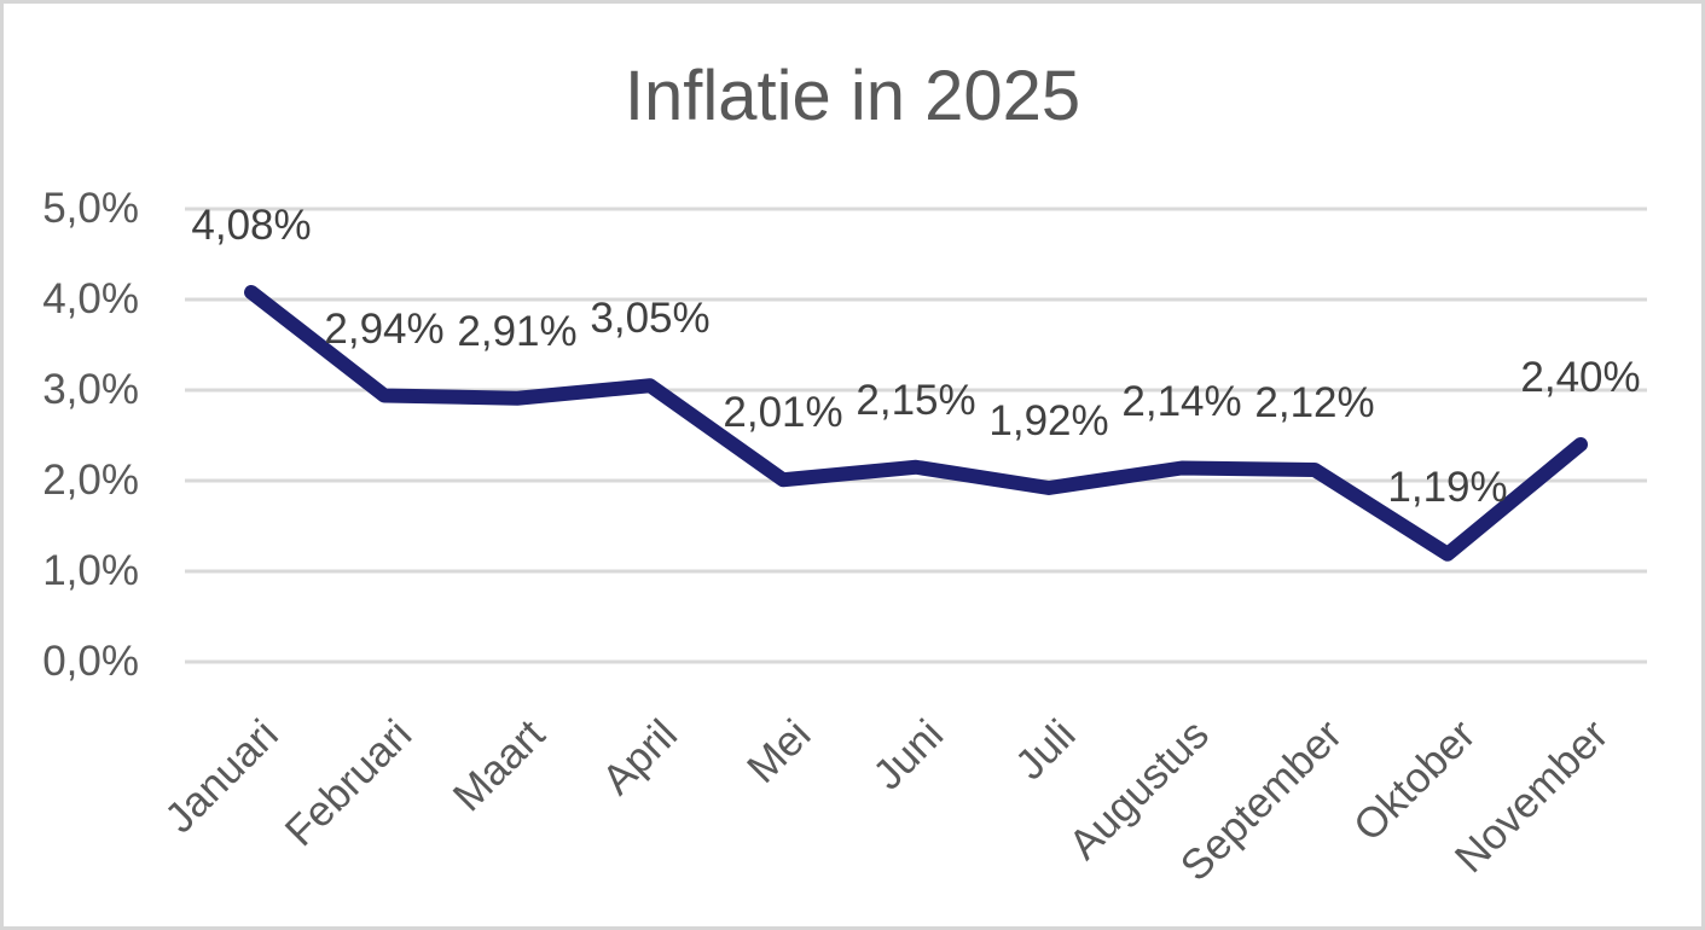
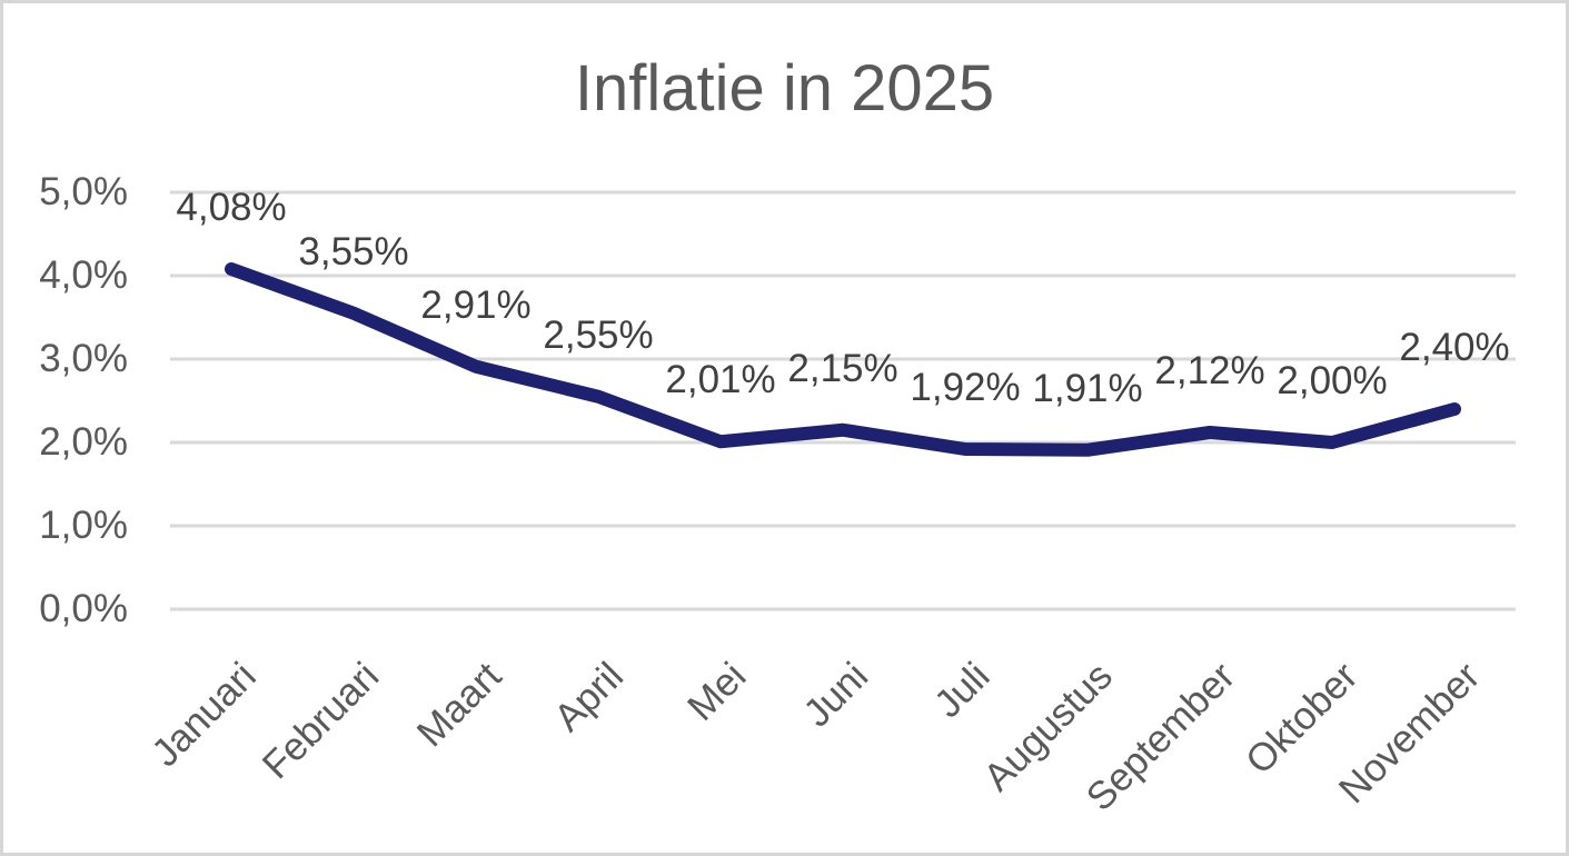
Februari: 2,94% -> 3,55%
April: 3,05% -> 2,55%
Augustus: 2,14% -> 1,91%
Oktober: 1,19% -> 2,00%
